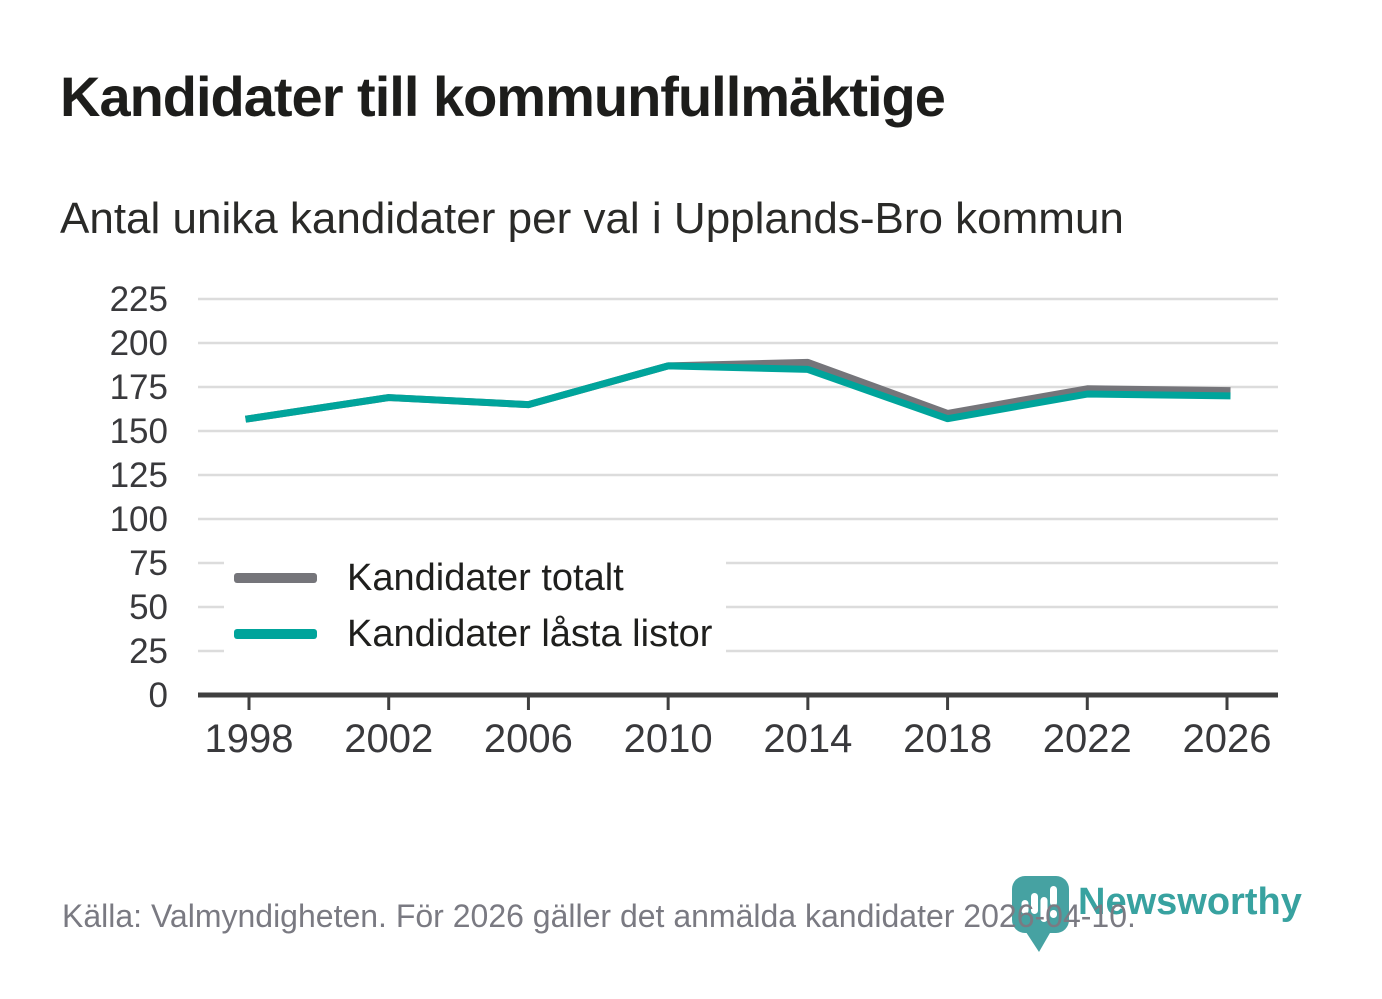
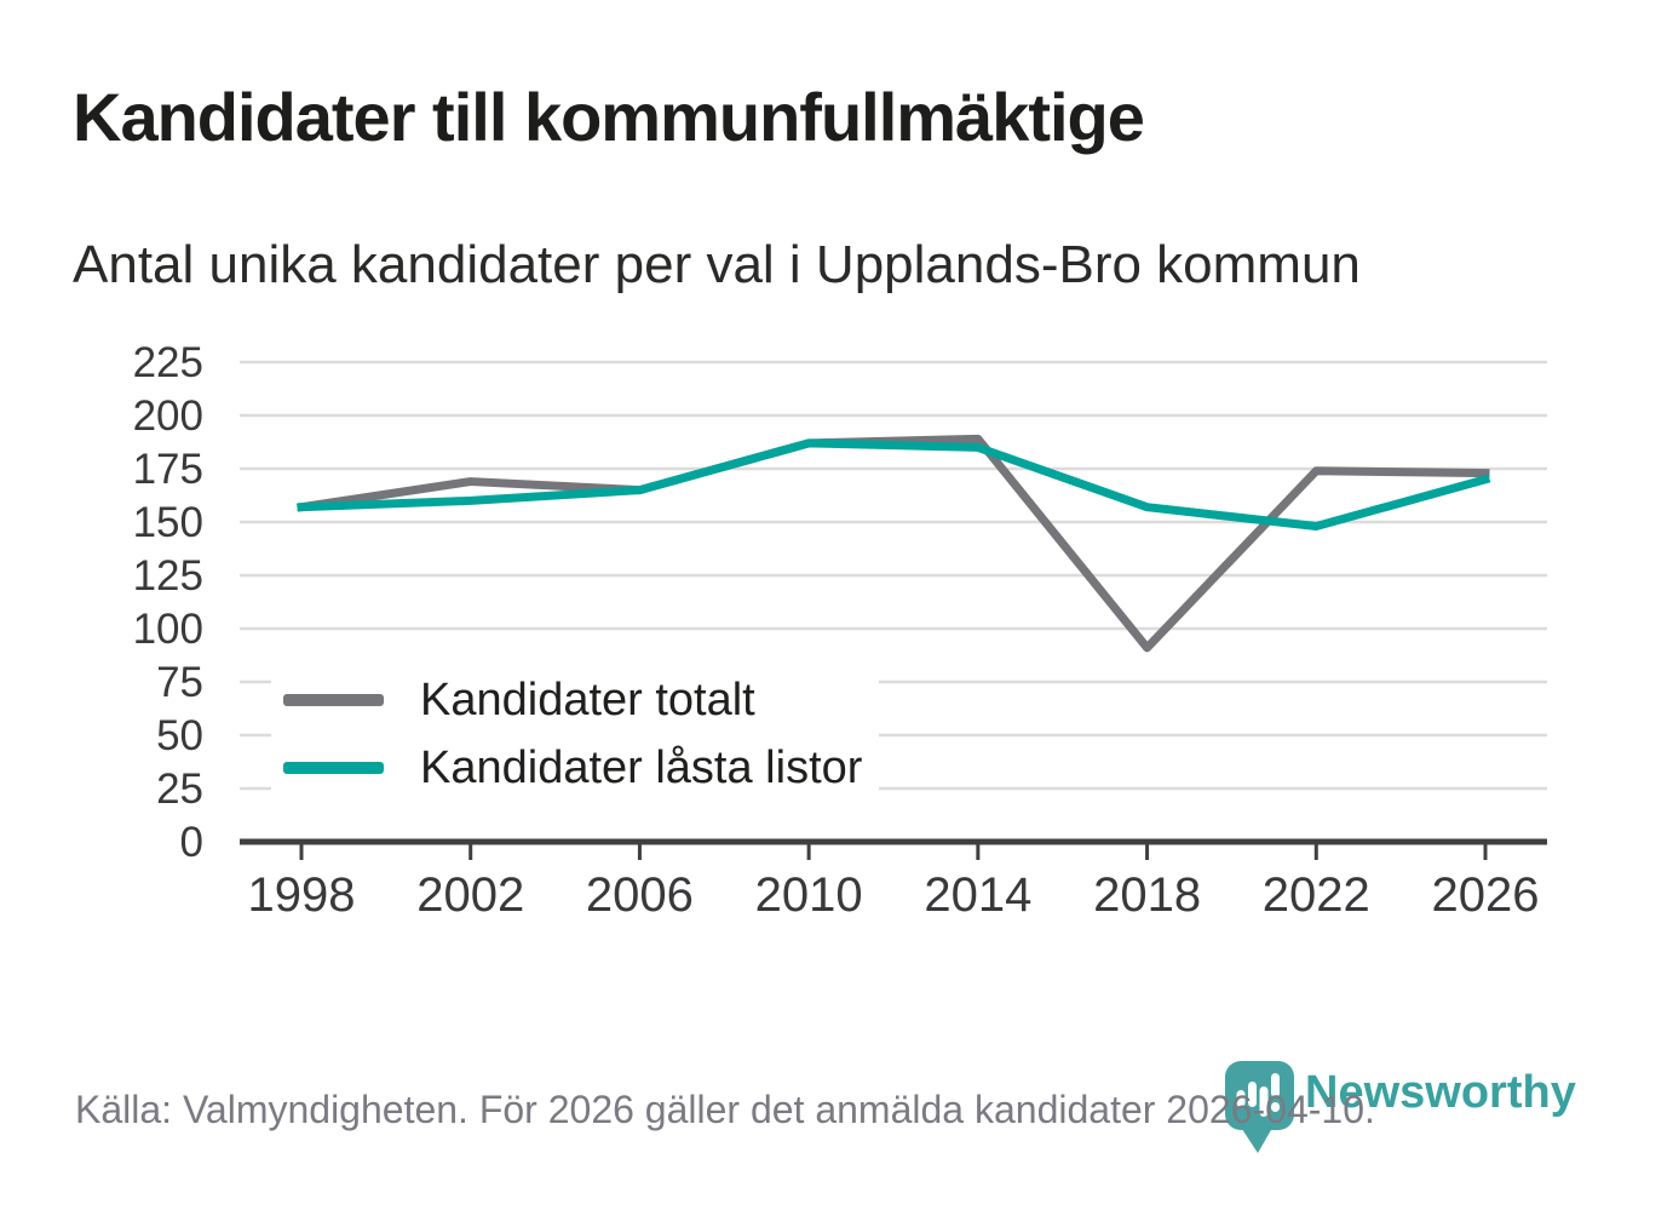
Kandidater låsta listor/2002: 169 -> 160
Kandidater totalt/2018: 160 -> 91
Kandidater låsta listor/2022: 171 -> 148
